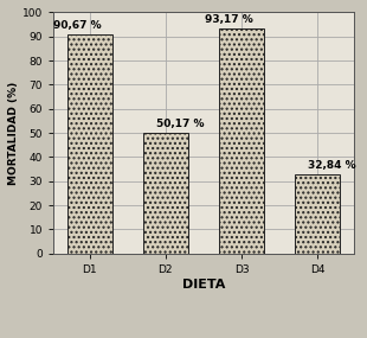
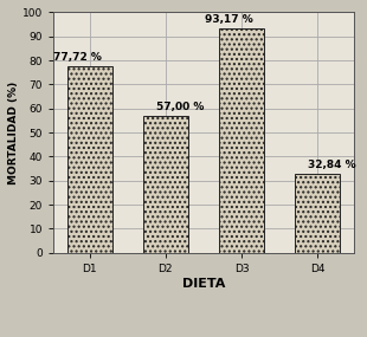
D1: 90,67 -> 77,72
D2: 50,17 -> 57,00
